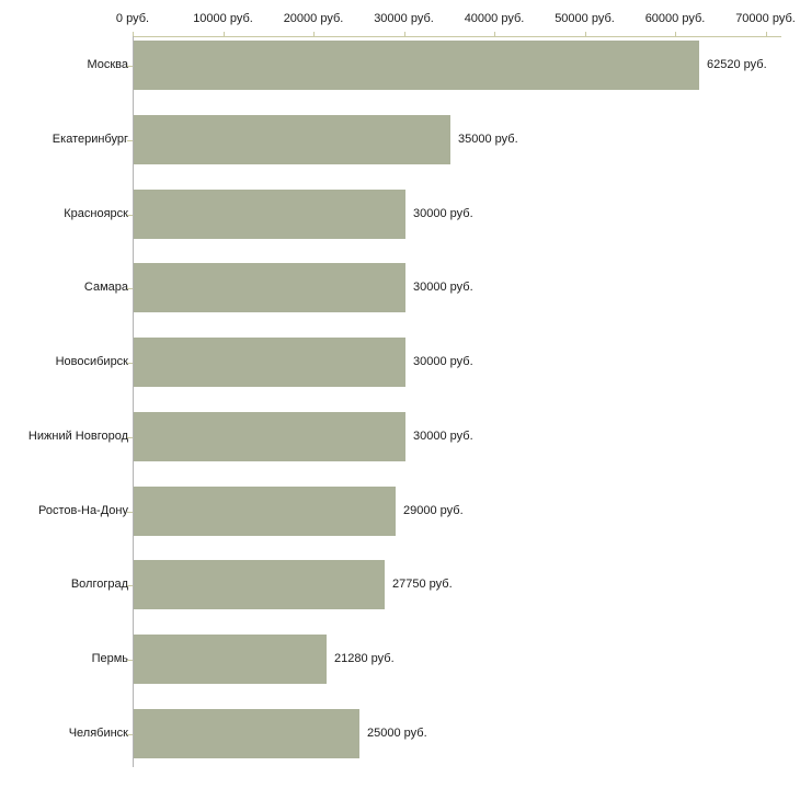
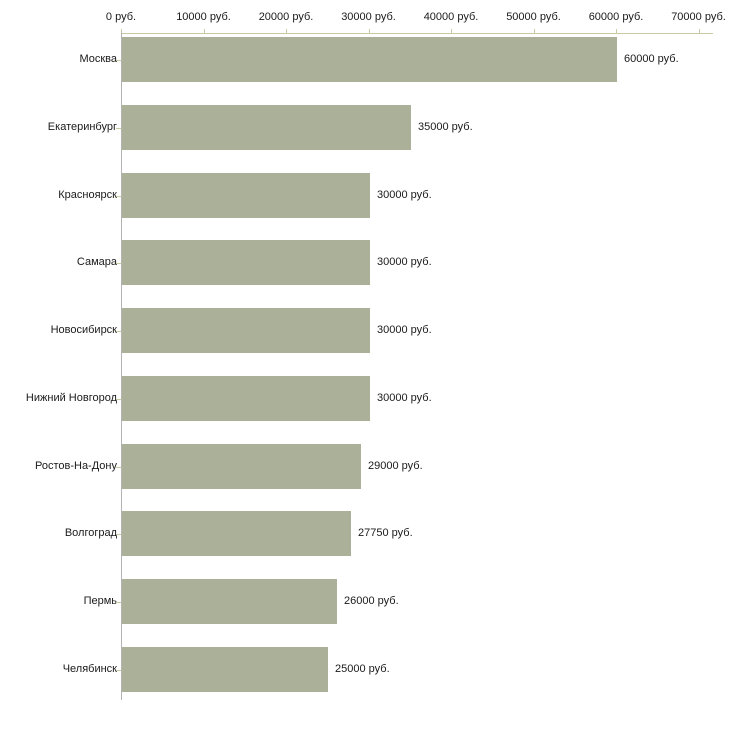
Москва: 62520 -> 60000
Пермь: 21280 -> 26000
